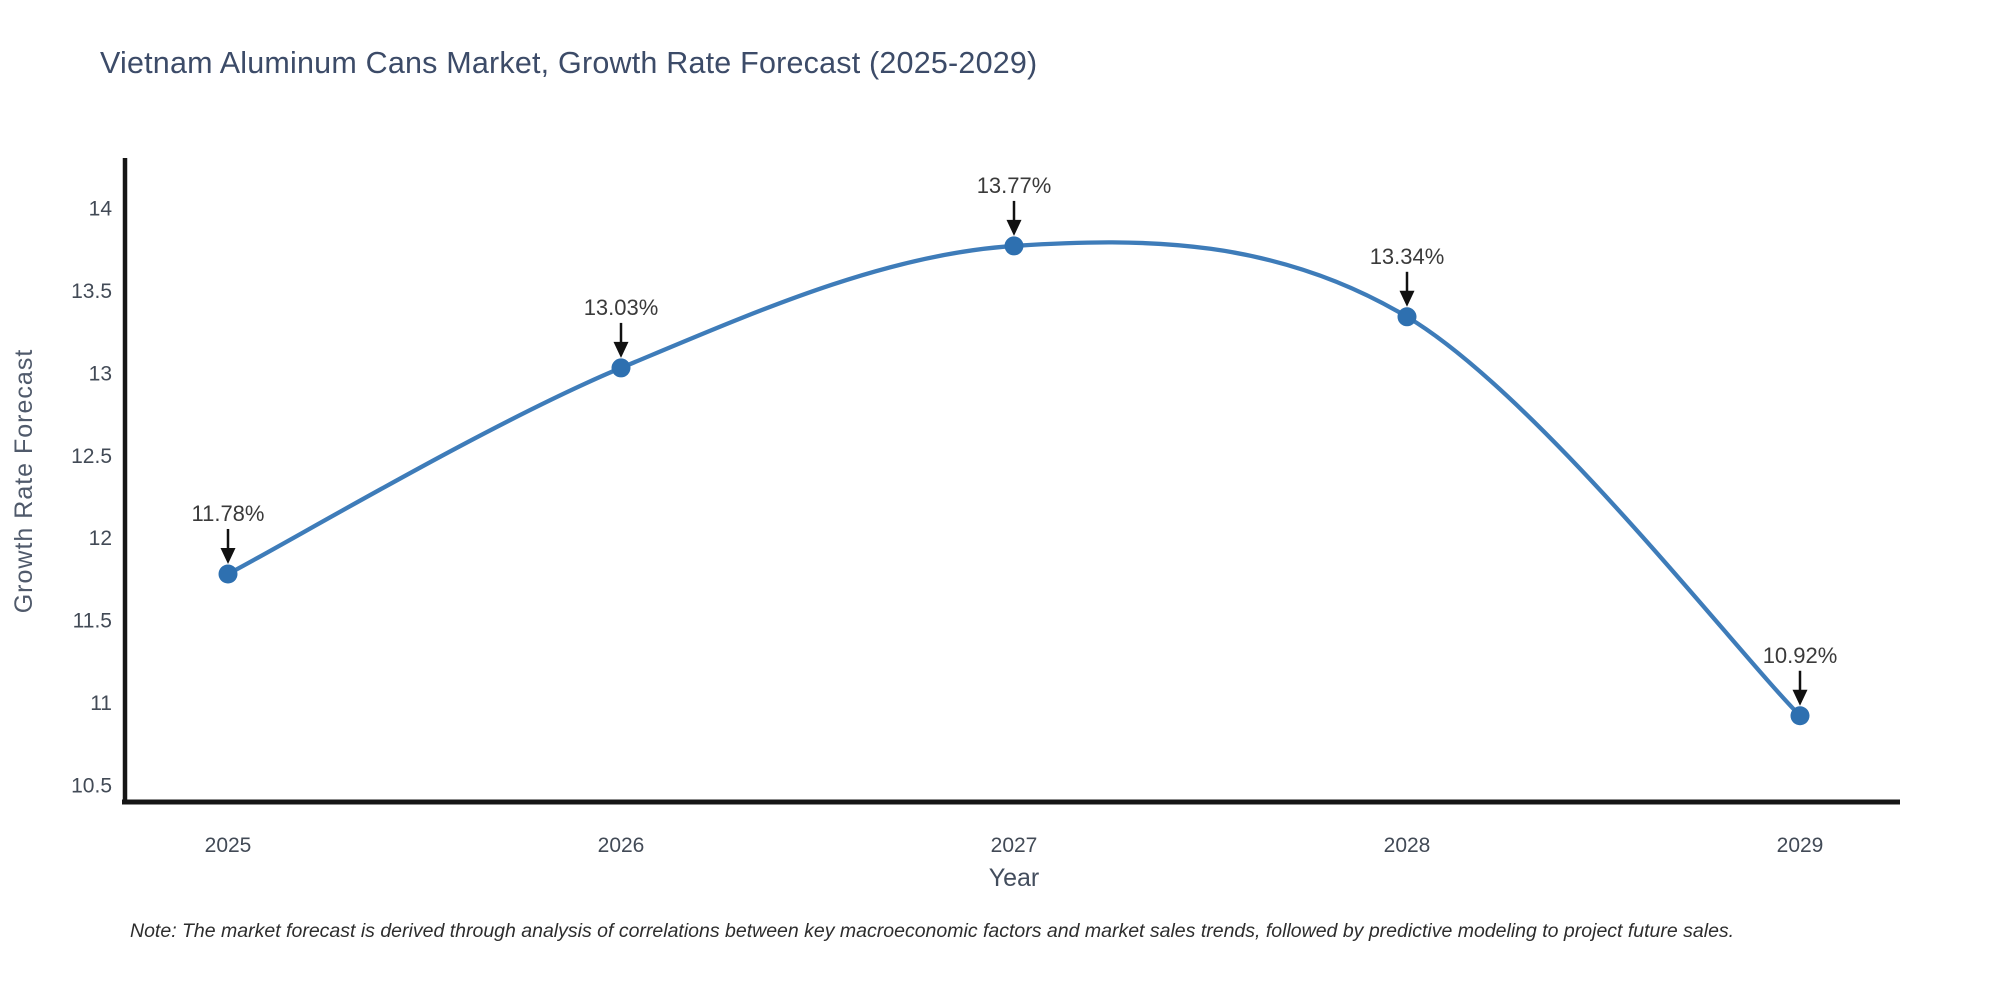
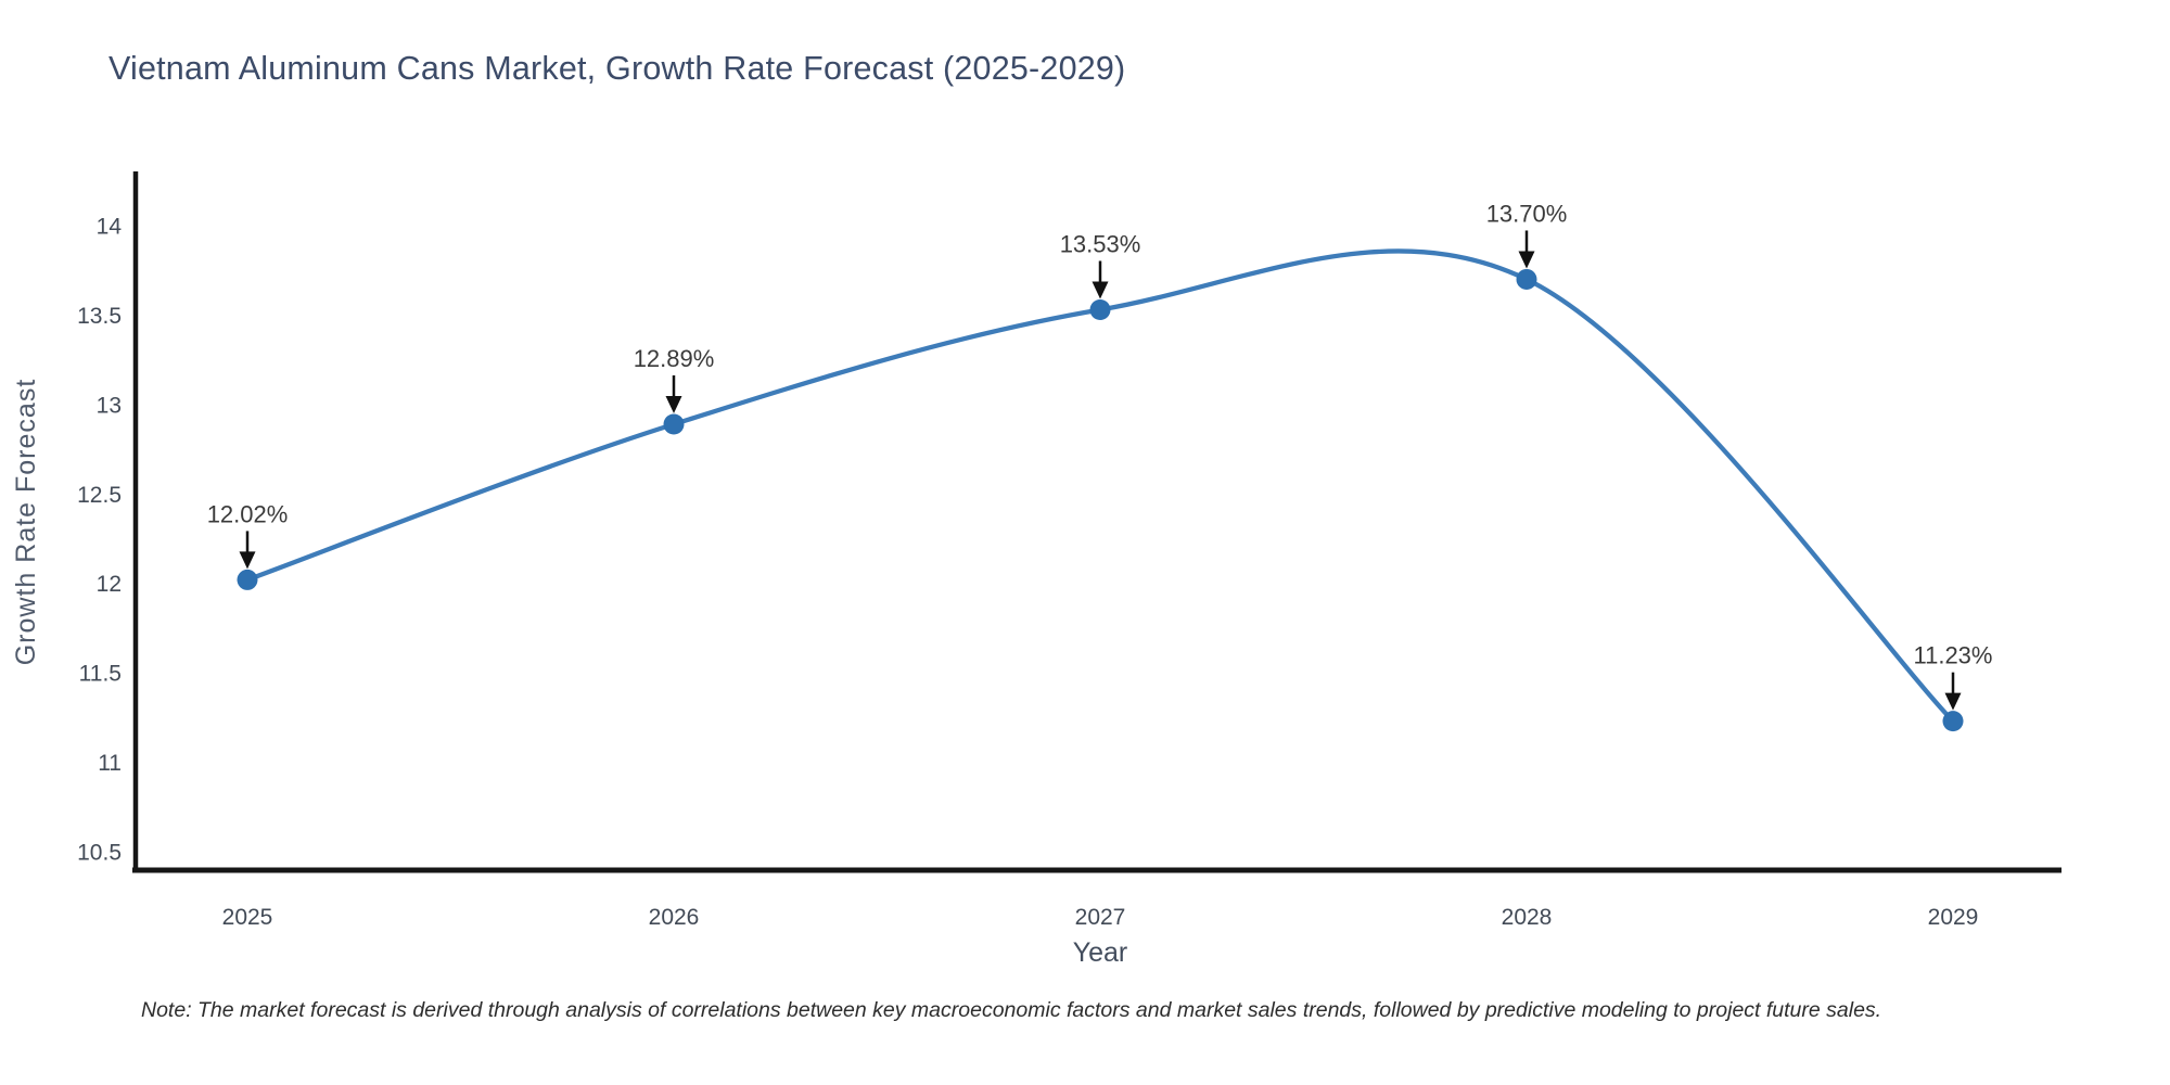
2025: 11.78% -> 12.02%
2026: 13.03% -> 12.89%
2027: 13.77% -> 13.53%
2028: 13.34% -> 13.70%
2029: 10.92% -> 11.23%
